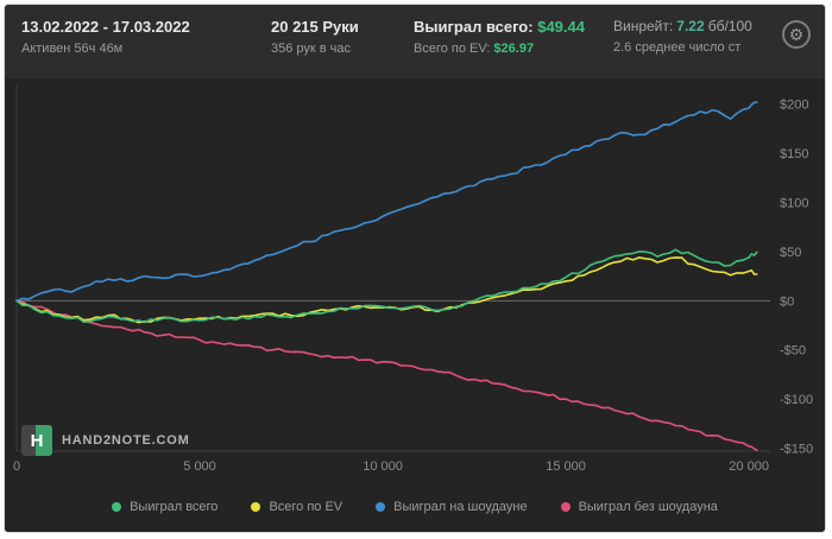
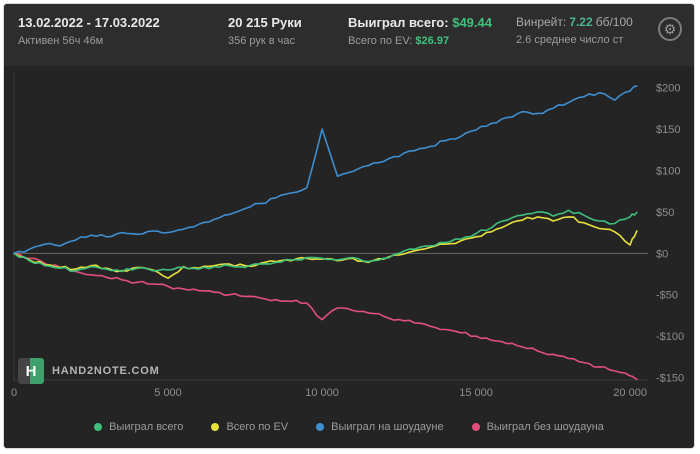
Всего по EV/5000: -$20 -> -$30
Выиграл без шоудауна/10000: -$60 -> -$80
Выиграл на шоудауне/10000: $90 -> $150
Всего по EV/20000: $30 -> $10
